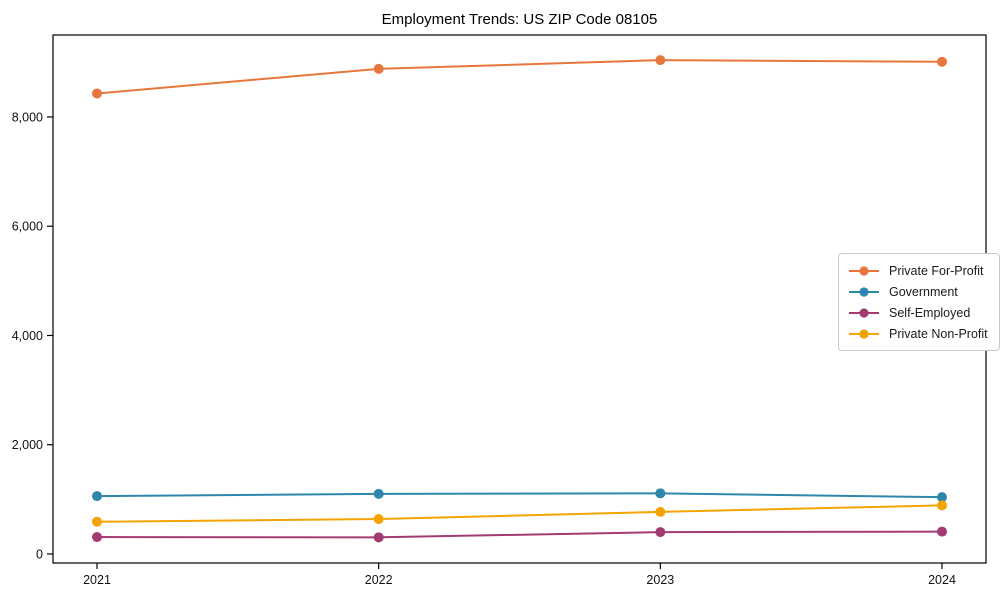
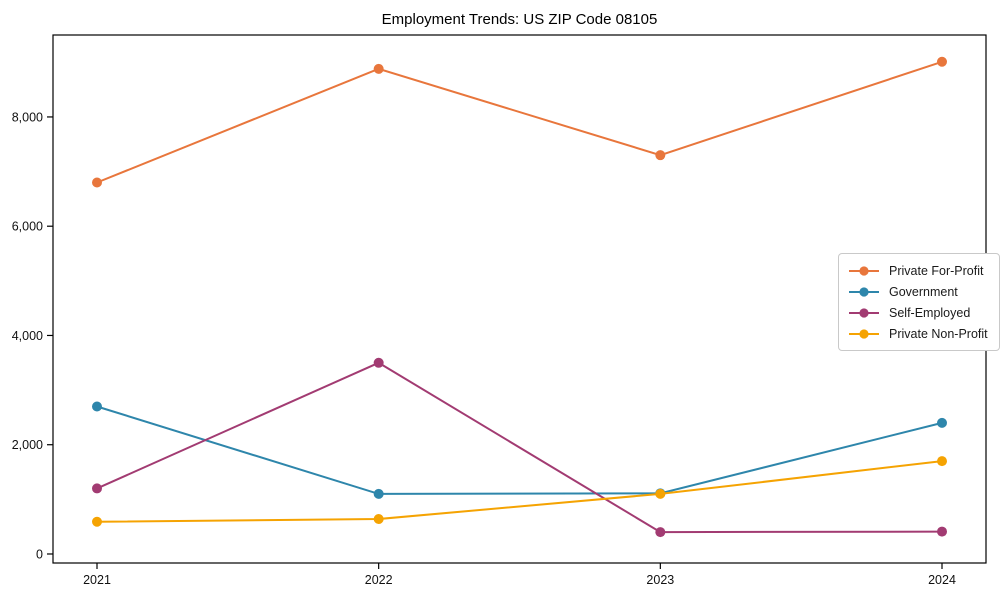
Private For-Profit/2021: 8400 -> 6800
Government/2021: 1100 -> 2700
Self-Employed/2021: 300 -> 1200
Self-Employed/2022: 300 -> 3500
Private For-Profit/2023: 9000 -> 7300
Private Non-Profit/2023: 800 -> 1100
Government/2024: 1000 -> 2400
Private Non-Profit/2024: 900 -> 1700
